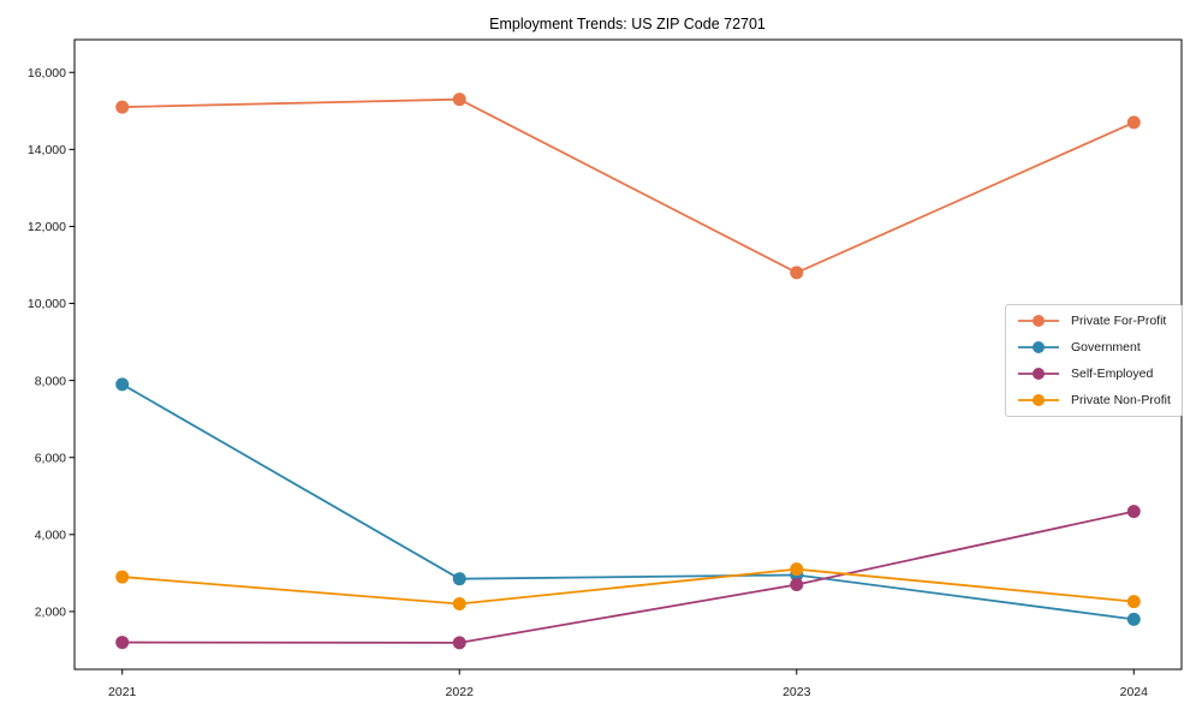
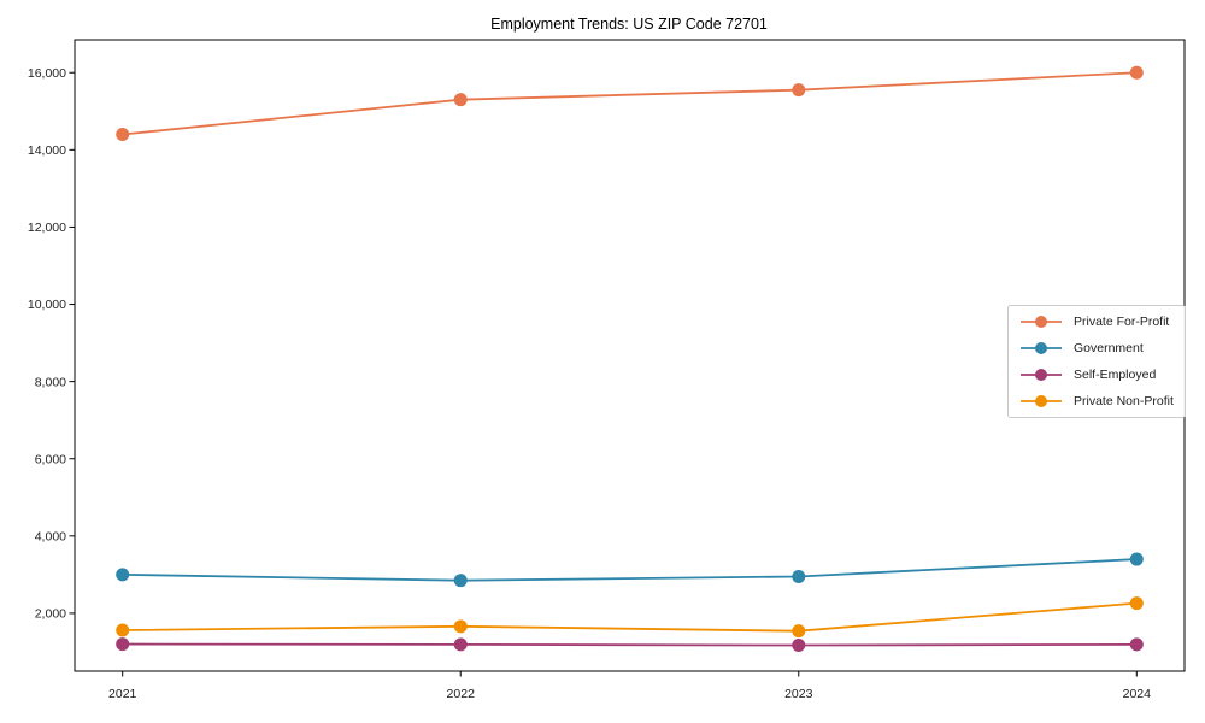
Private For-Profit/2021: 15100 -> 14400
Government/2021: 7900 -> 3000
Private Non-Profit/2021: 2900 -> 1600
Private Non-Profit/2022: 2200 -> 1700
Private For-Profit/2023: 10800 -> 15600
Self-Employed/2023: 2700 -> 1200
Private Non-Profit/2023: 3100 -> 1500
Private For-Profit/2024: 14700 -> 16000
Government/2024: 1800 -> 3400
Self-Employed/2024: 4600 -> 1200
